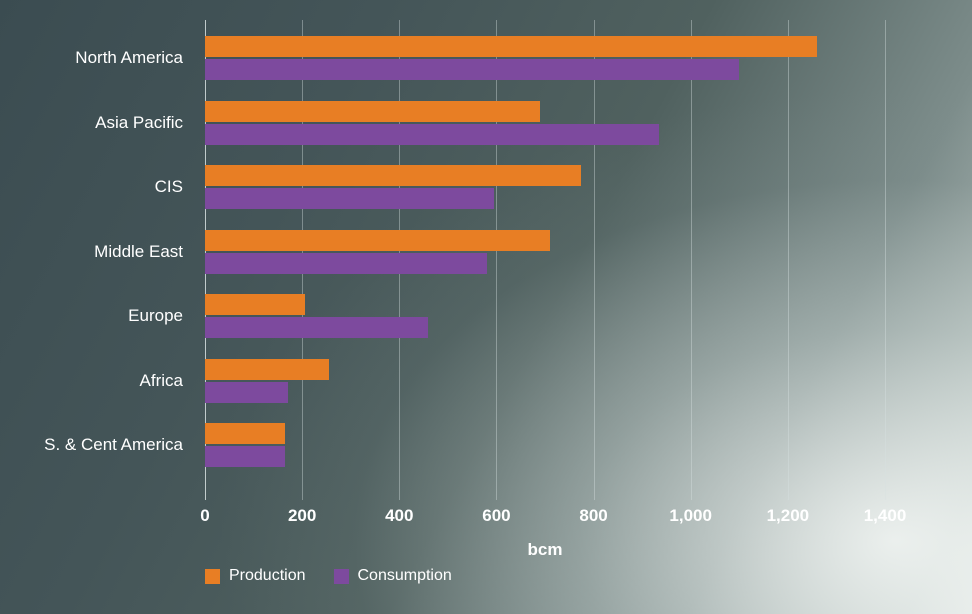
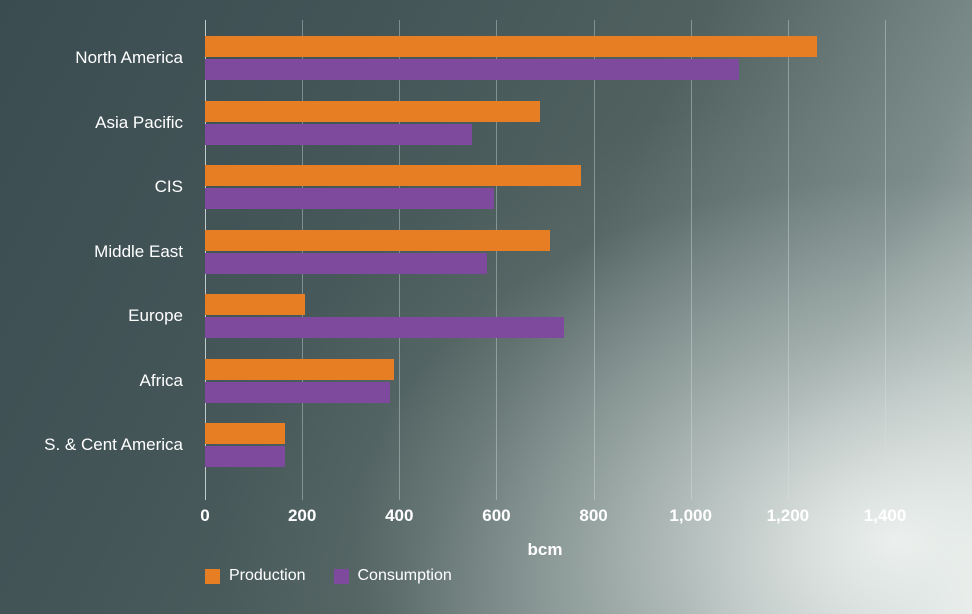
Consumption/Asia Pacific: 940 -> 550
Consumption/Europe: 460 -> 740
Production/Africa: 260 -> 390
Consumption/Africa: 170 -> 380
